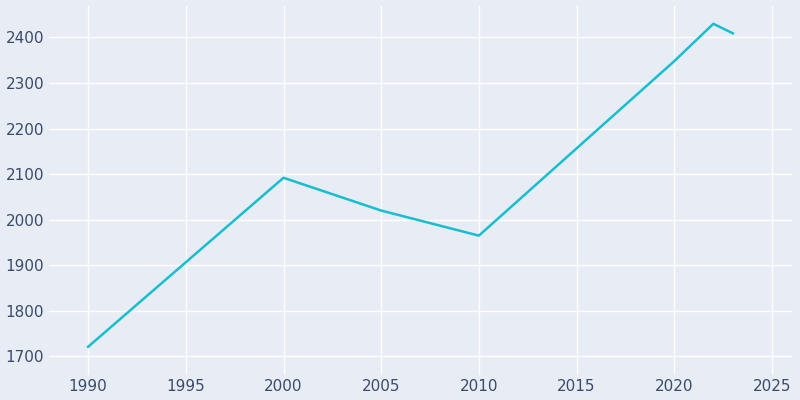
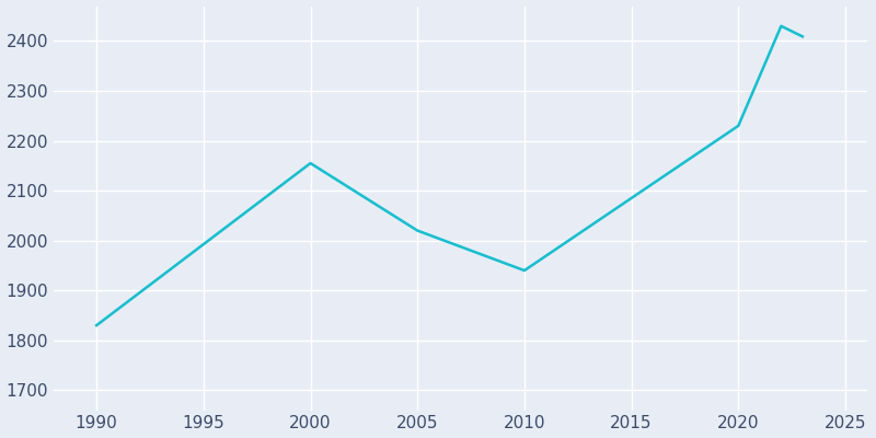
1990: 1721 -> 1830
2000: 2092 -> 2155
2010: 1965 -> 1940
2020: 2348 -> 2230
